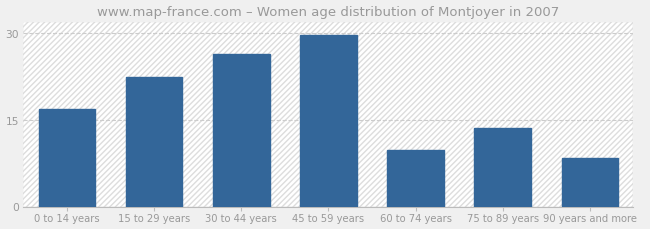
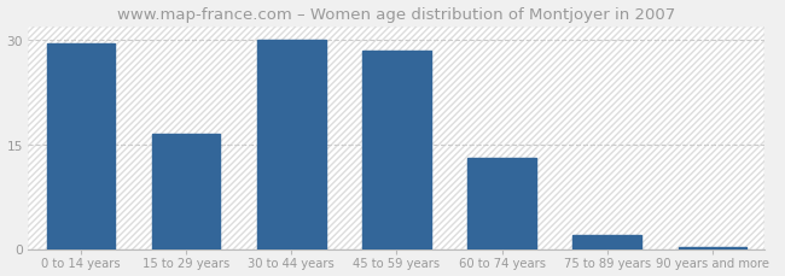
0 to 14 years: 16.8 -> 29.5
15 to 29 years: 22.4 -> 16.5
30 to 44 years: 26.4 -> 30.0
45 to 59 years: 29.6 -> 28.5
60 to 74 years: 9.8 -> 13.0
75 to 89 years: 13.6 -> 2.0
90 years and more: 8.4 -> 0.2
